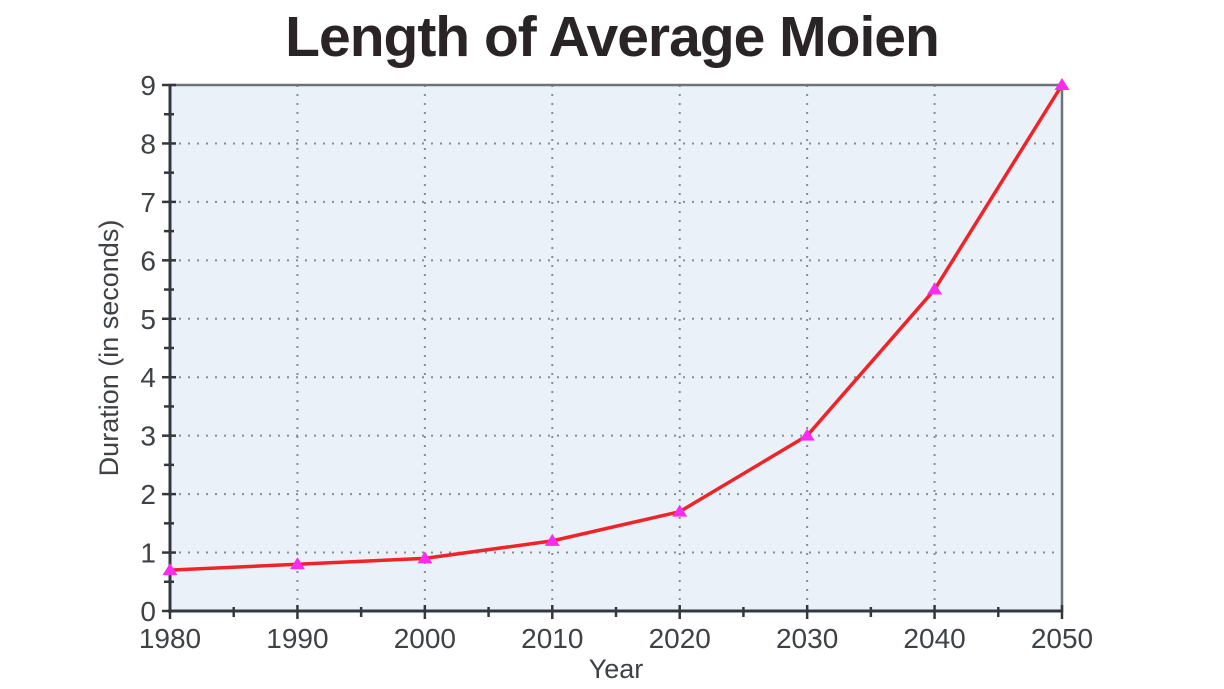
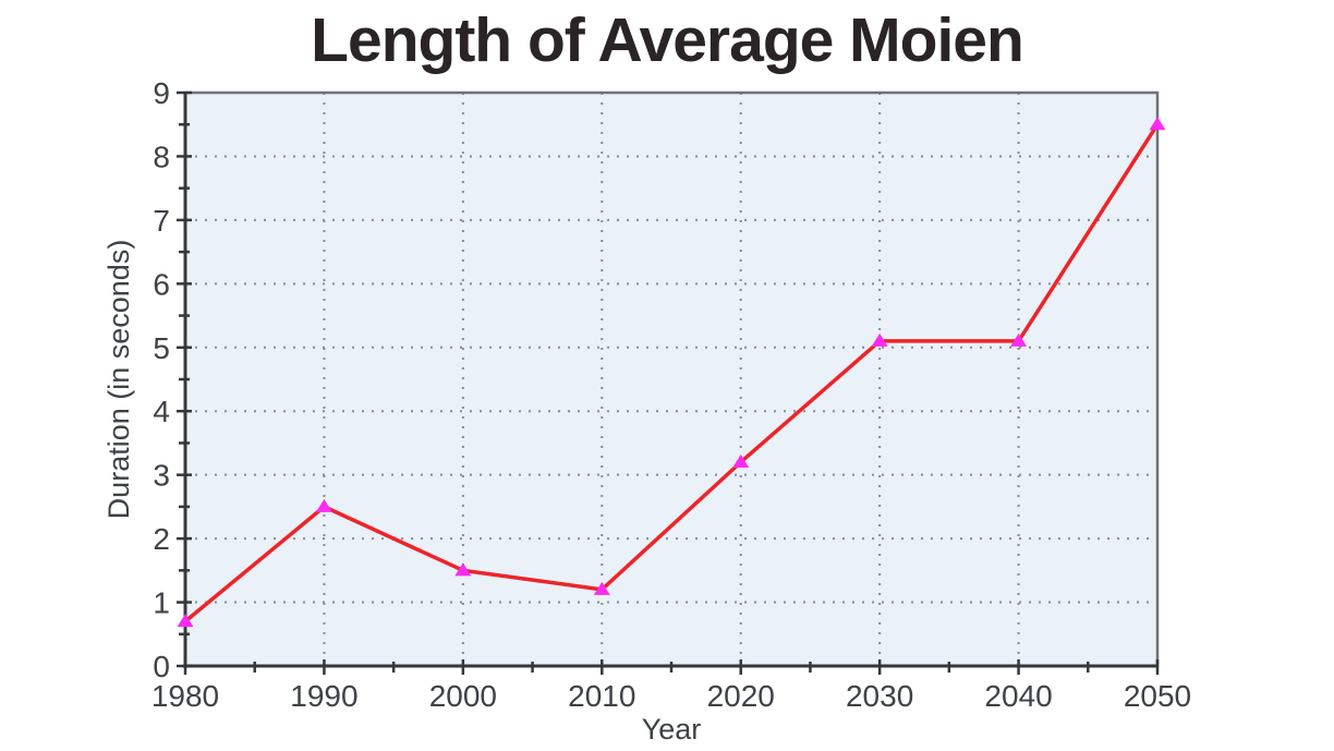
1990: 0.8 -> 2.5
2000: 0.9 -> 1.5
2020: 1.7 -> 3.2
2030: 3.0 -> 5.1
2040: 5.5 -> 5.1
2050: 9.0 -> 8.5
